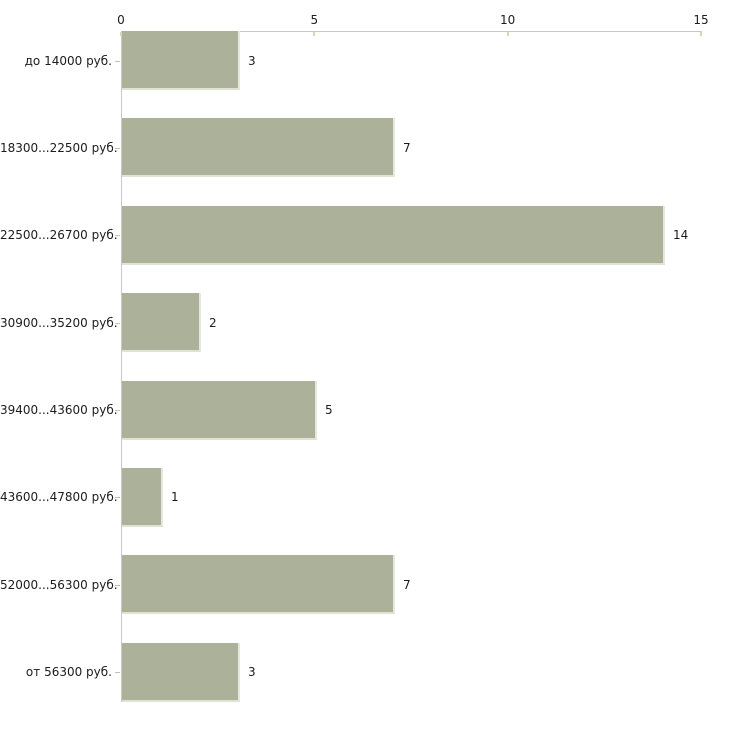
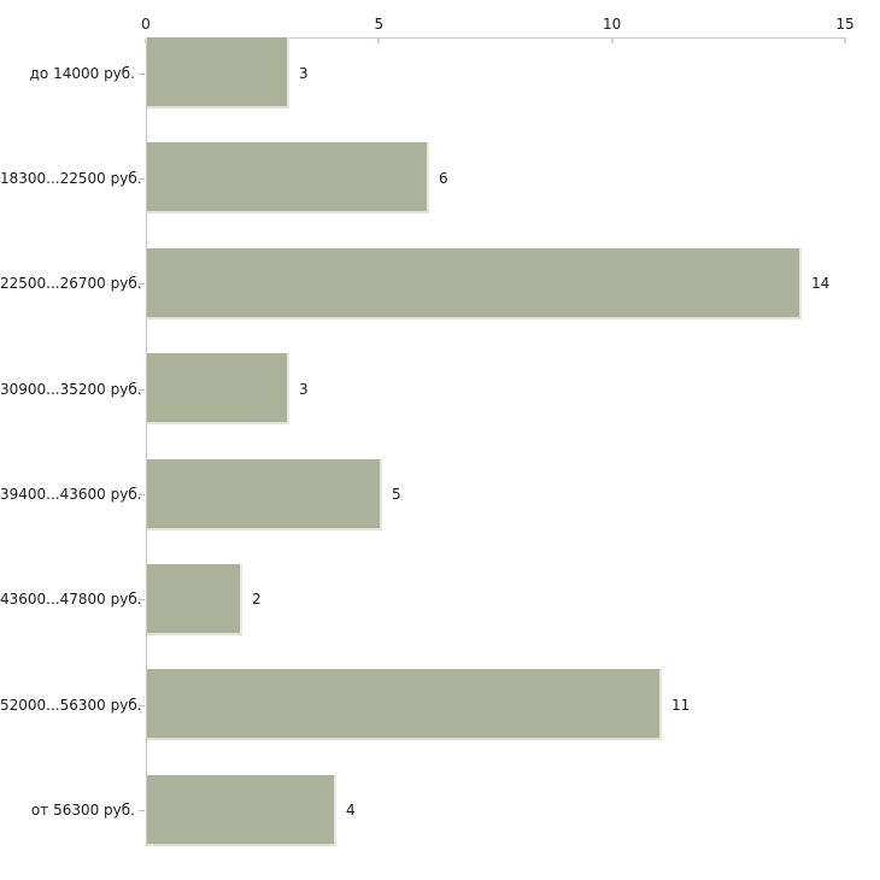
18300...22500 руб.: 7 -> 6
30900...35200 руб.: 2 -> 3
43600...47800 руб.: 1 -> 2
52000...56300 руб.: 7 -> 11
от 56300 руб.: 3 -> 4
